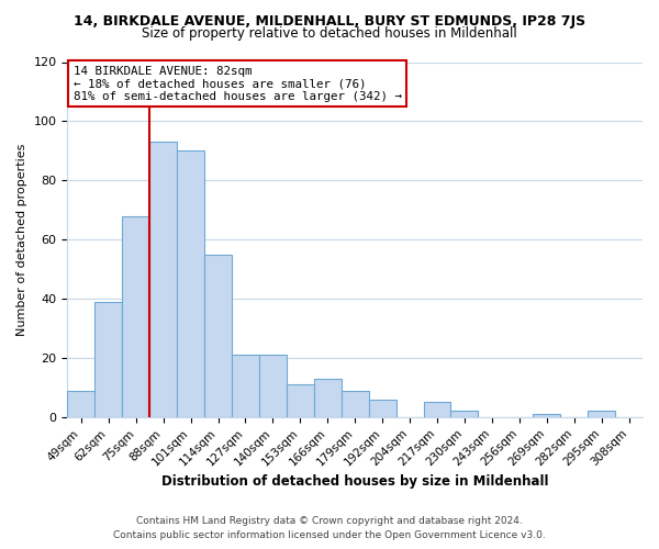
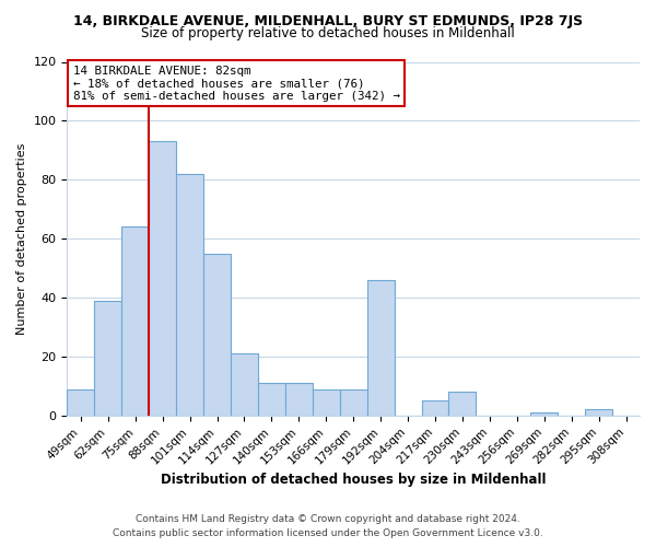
75sqm: 68 -> 64
101sqm: 90 -> 82
140sqm: 21 -> 11
166sqm: 13 -> 9
192sqm: 6 -> 46
230sqm: 2 -> 8
